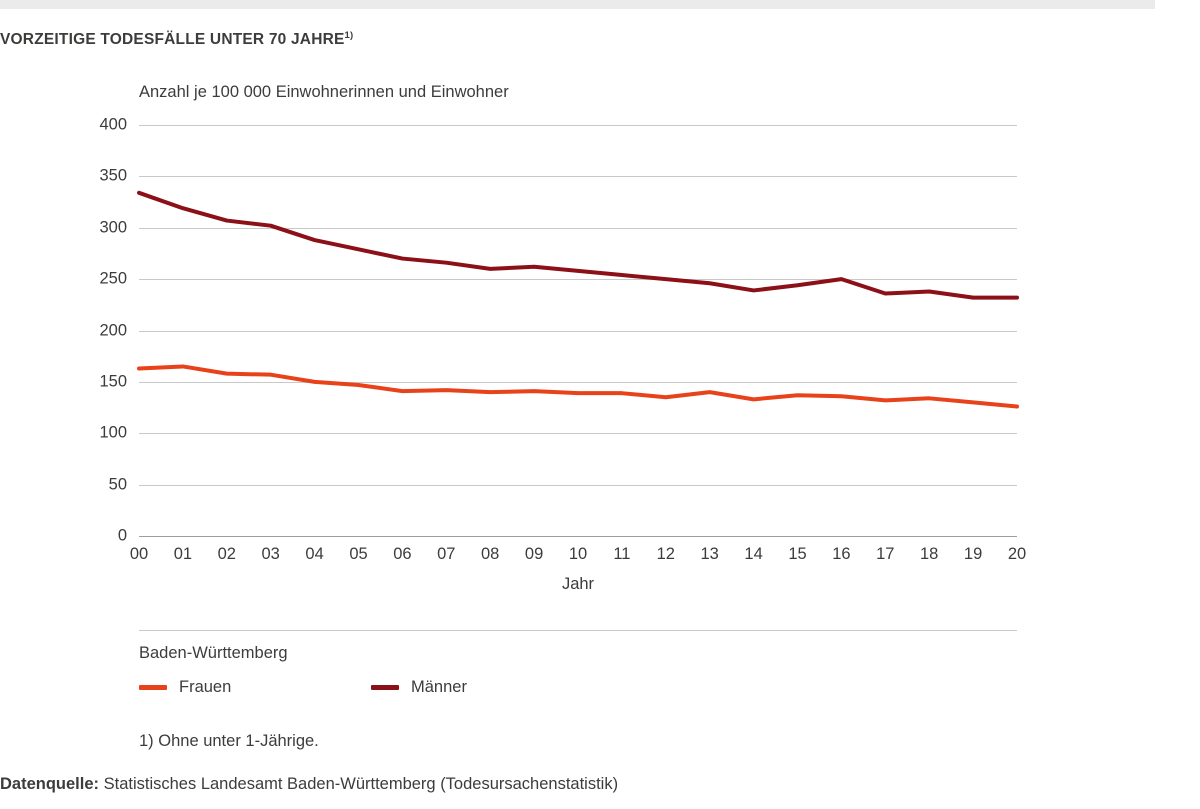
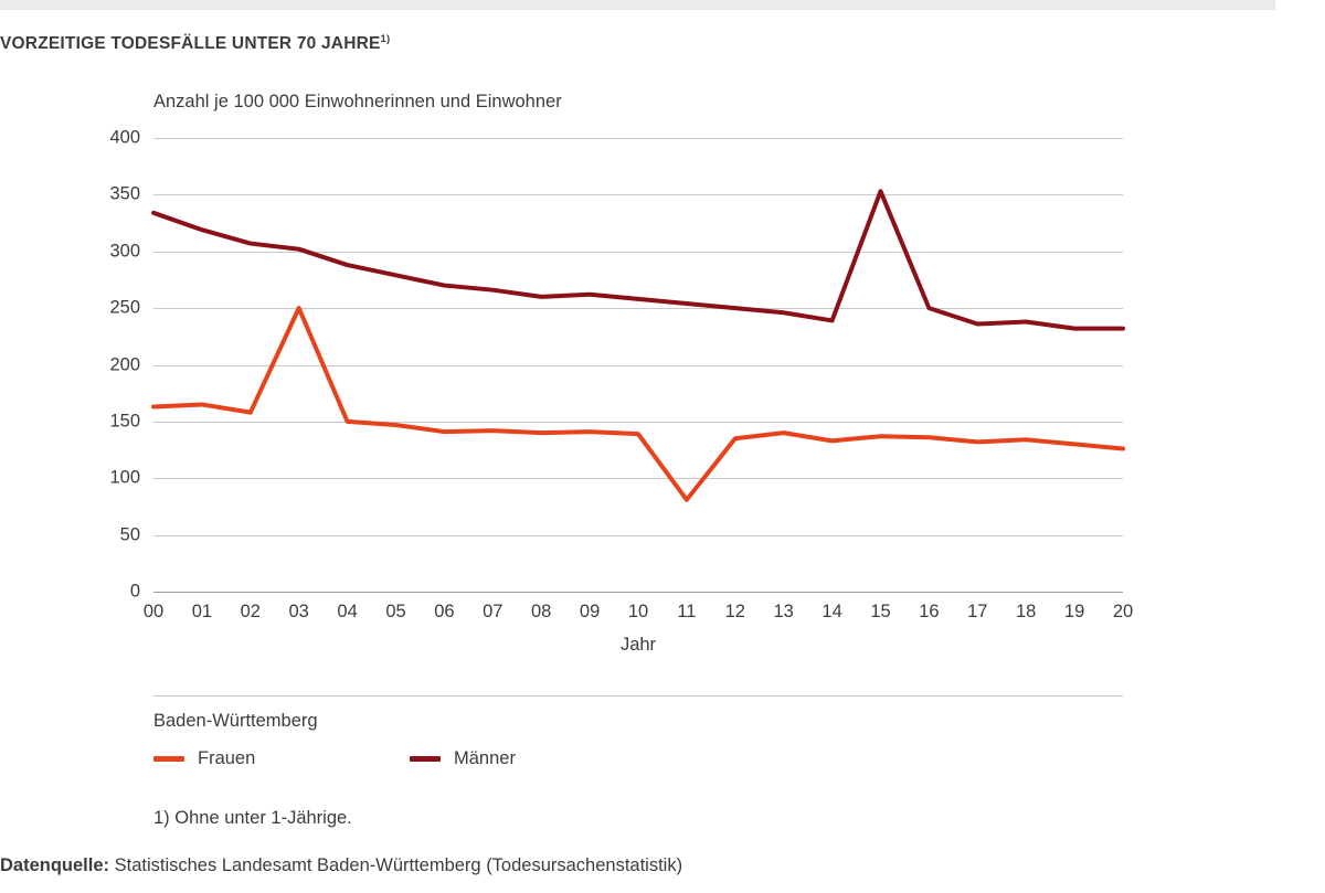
Frauen/03: 157 -> 250
Frauen/11: 139 -> 81
Männer/15: 244 -> 353
